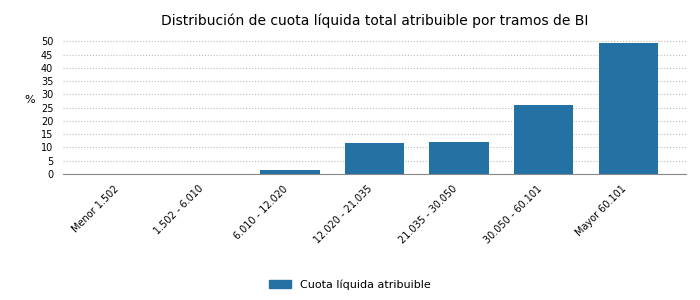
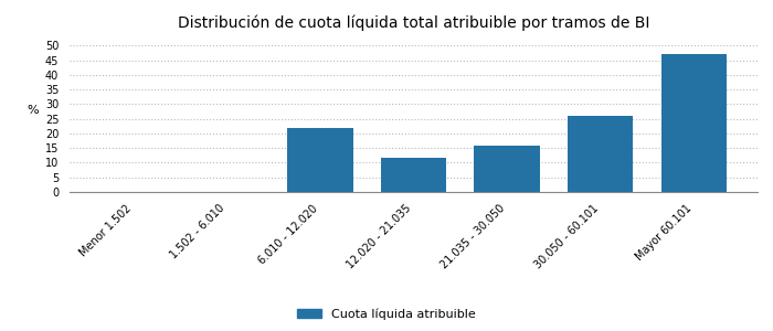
6.010 - 12.020: 1.6 -> 22.0
21.035 - 30.050: 12.0 -> 16.0
Mayor 60.101: 49.5 -> 47.0
